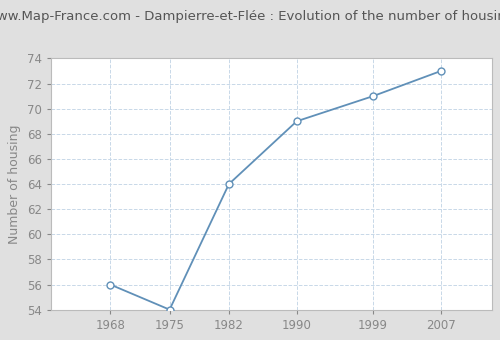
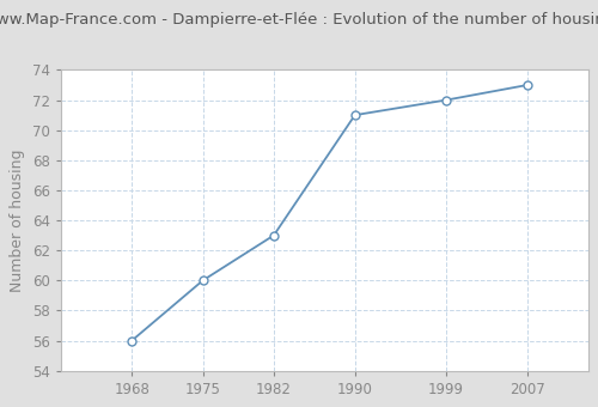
1975: 54 -> 60
1982: 64 -> 63
1990: 69 -> 71
1999: 71 -> 72
